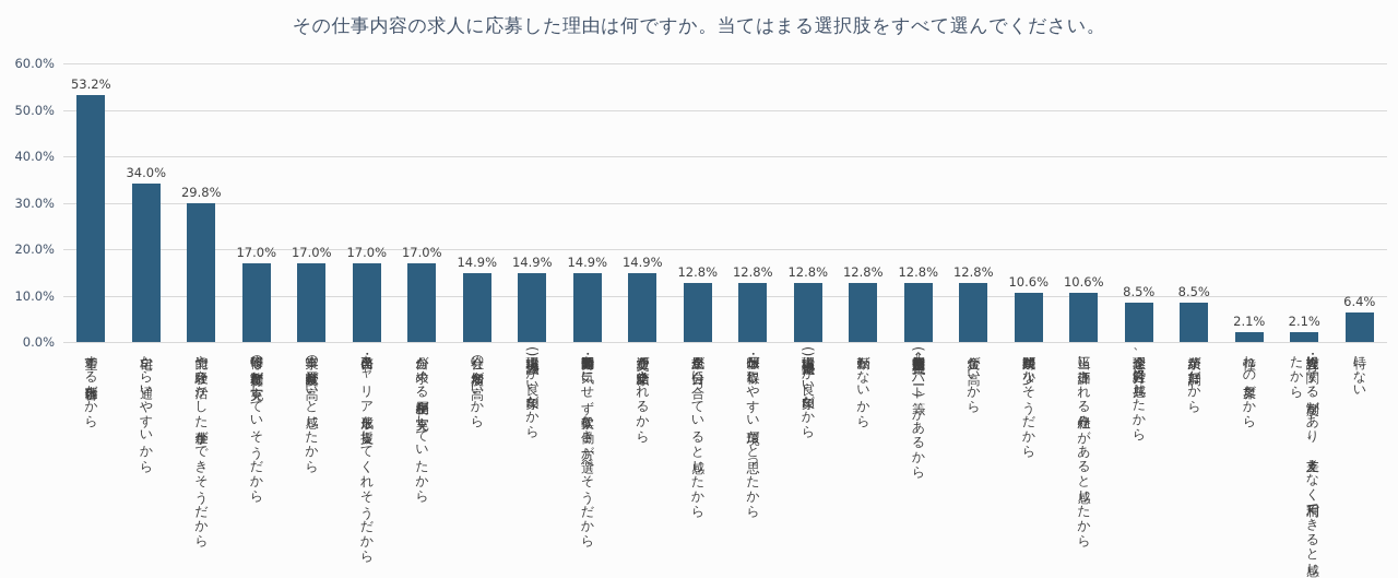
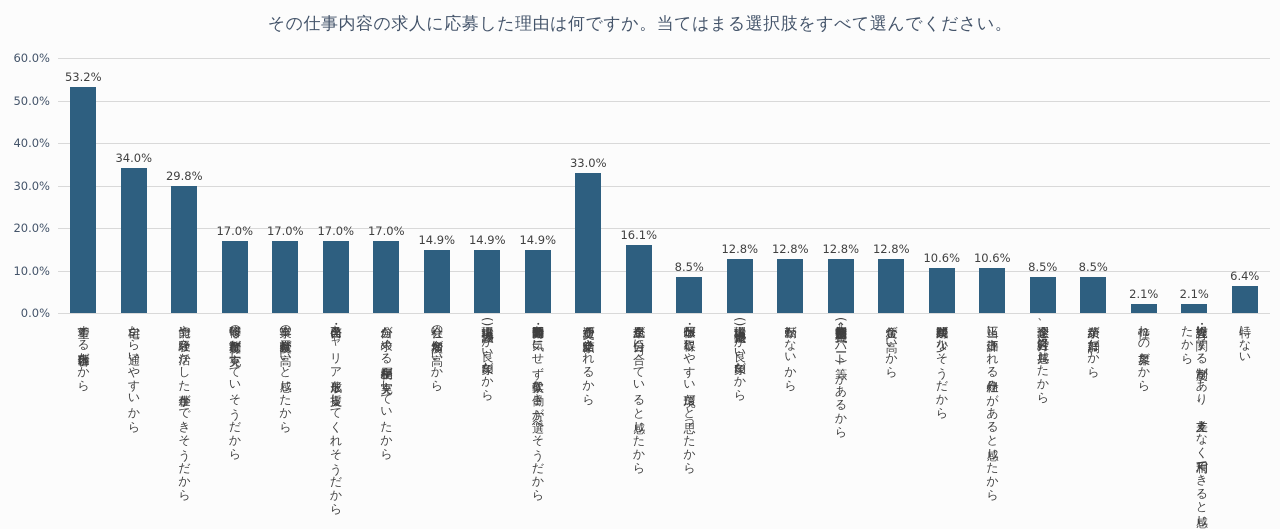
交通費が全額支給されるから: 14.9% -> 33.0%
企業風土が自分に合っていると感じたから: 12.8% -> 16.1%
休日・休暇が取得しやすい環境だと思ったから: 12.8% -> 8.5%
